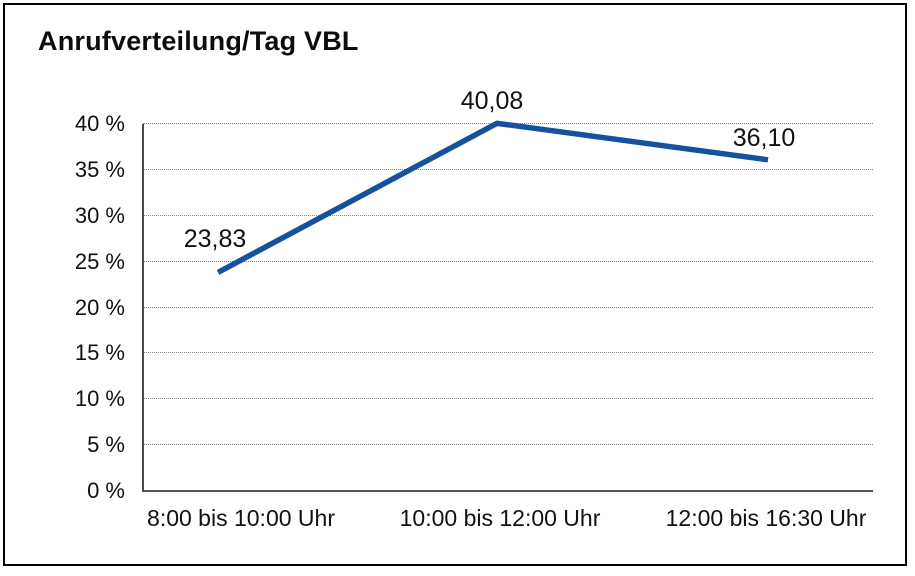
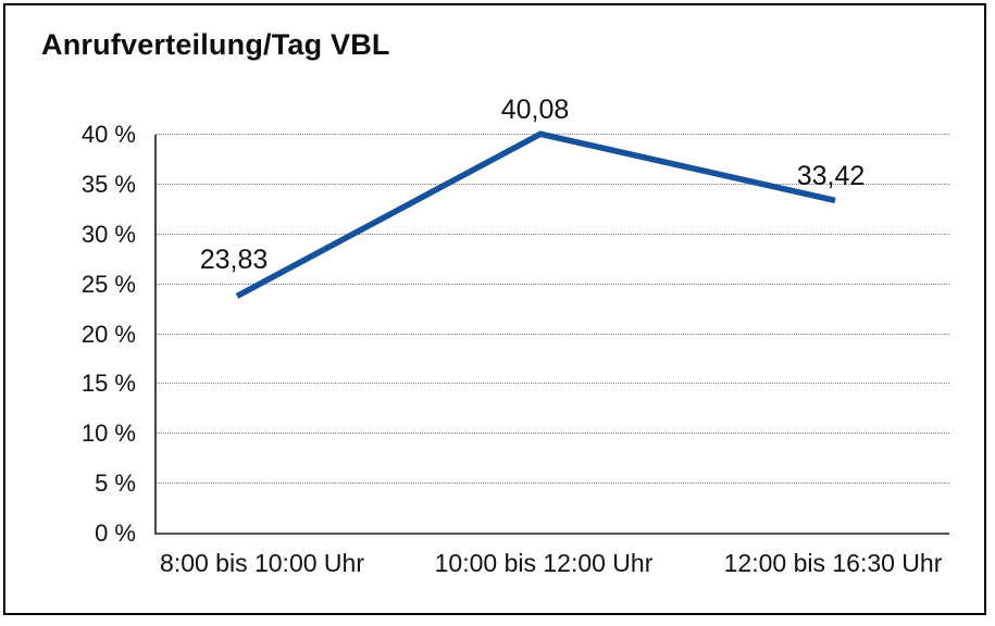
12:00 bis 16:30 Uhr: 36,10 -> 33,42
